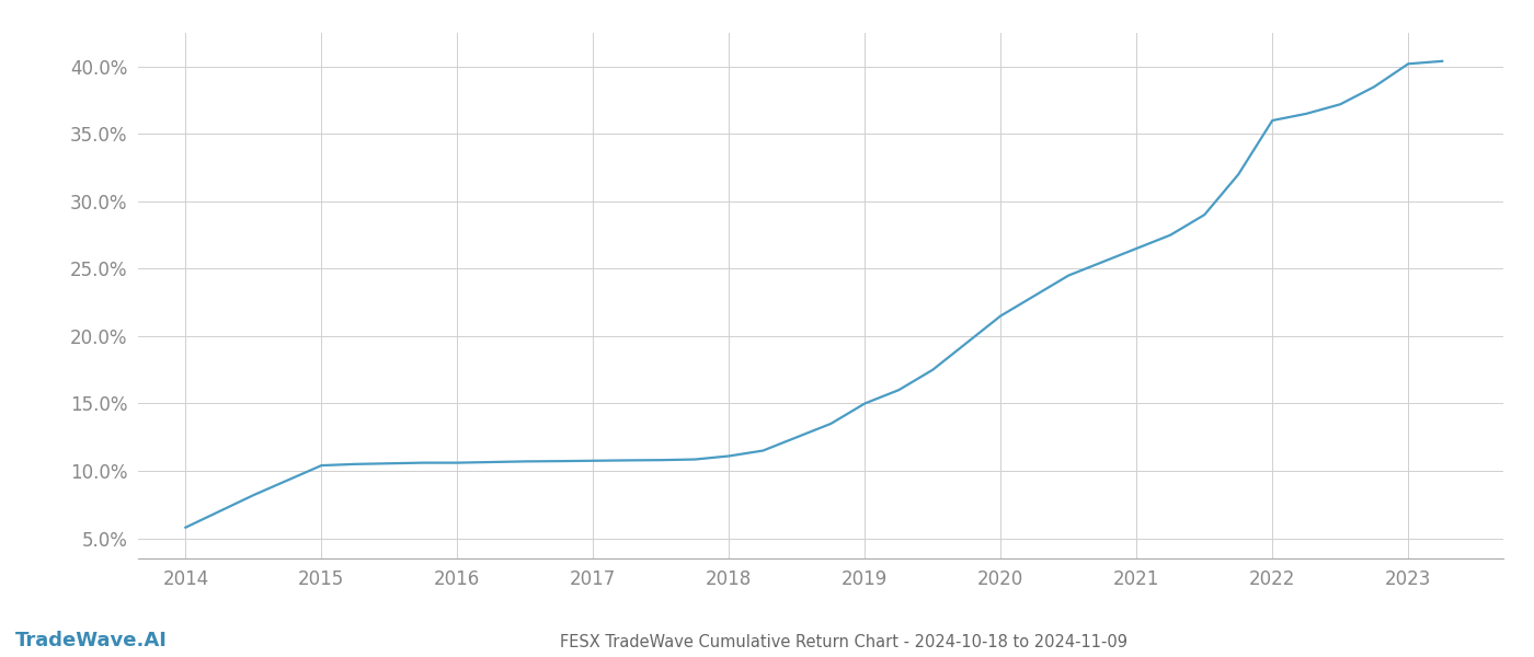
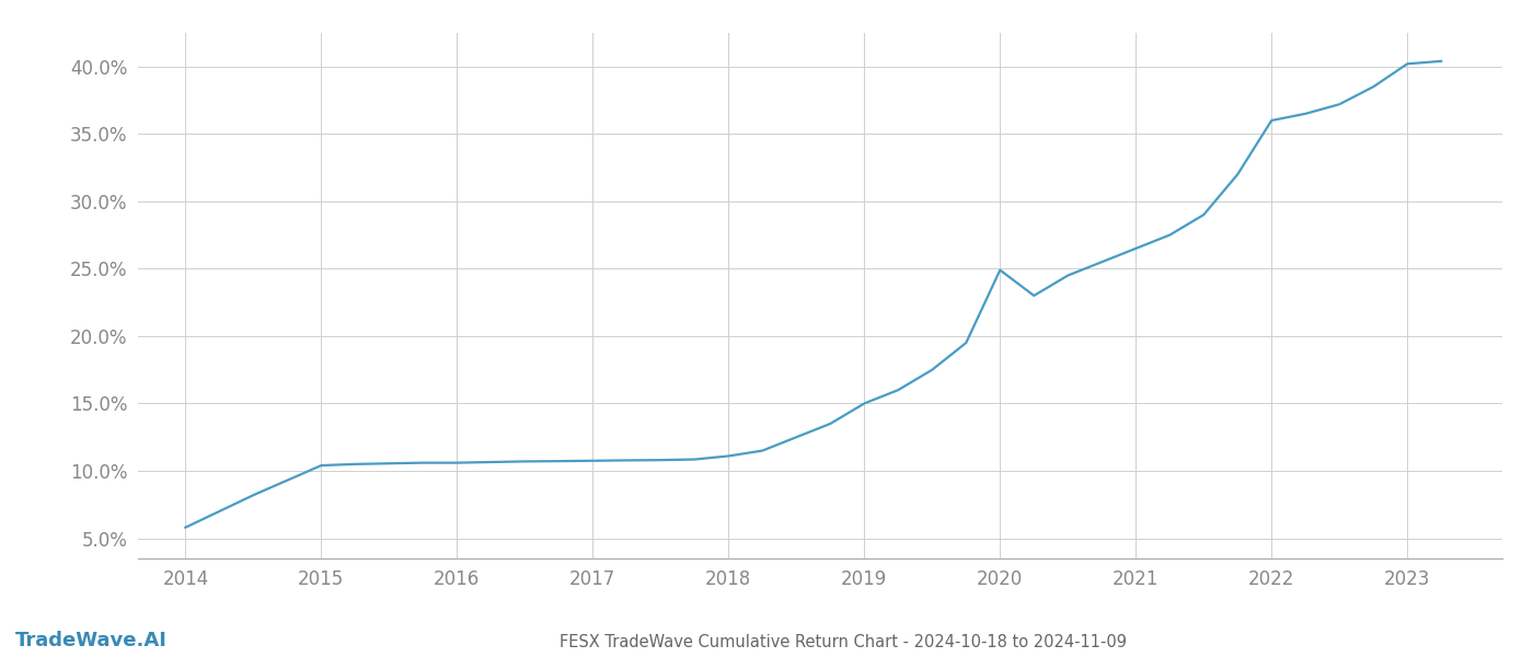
2020: 21.5% -> 24.9%
